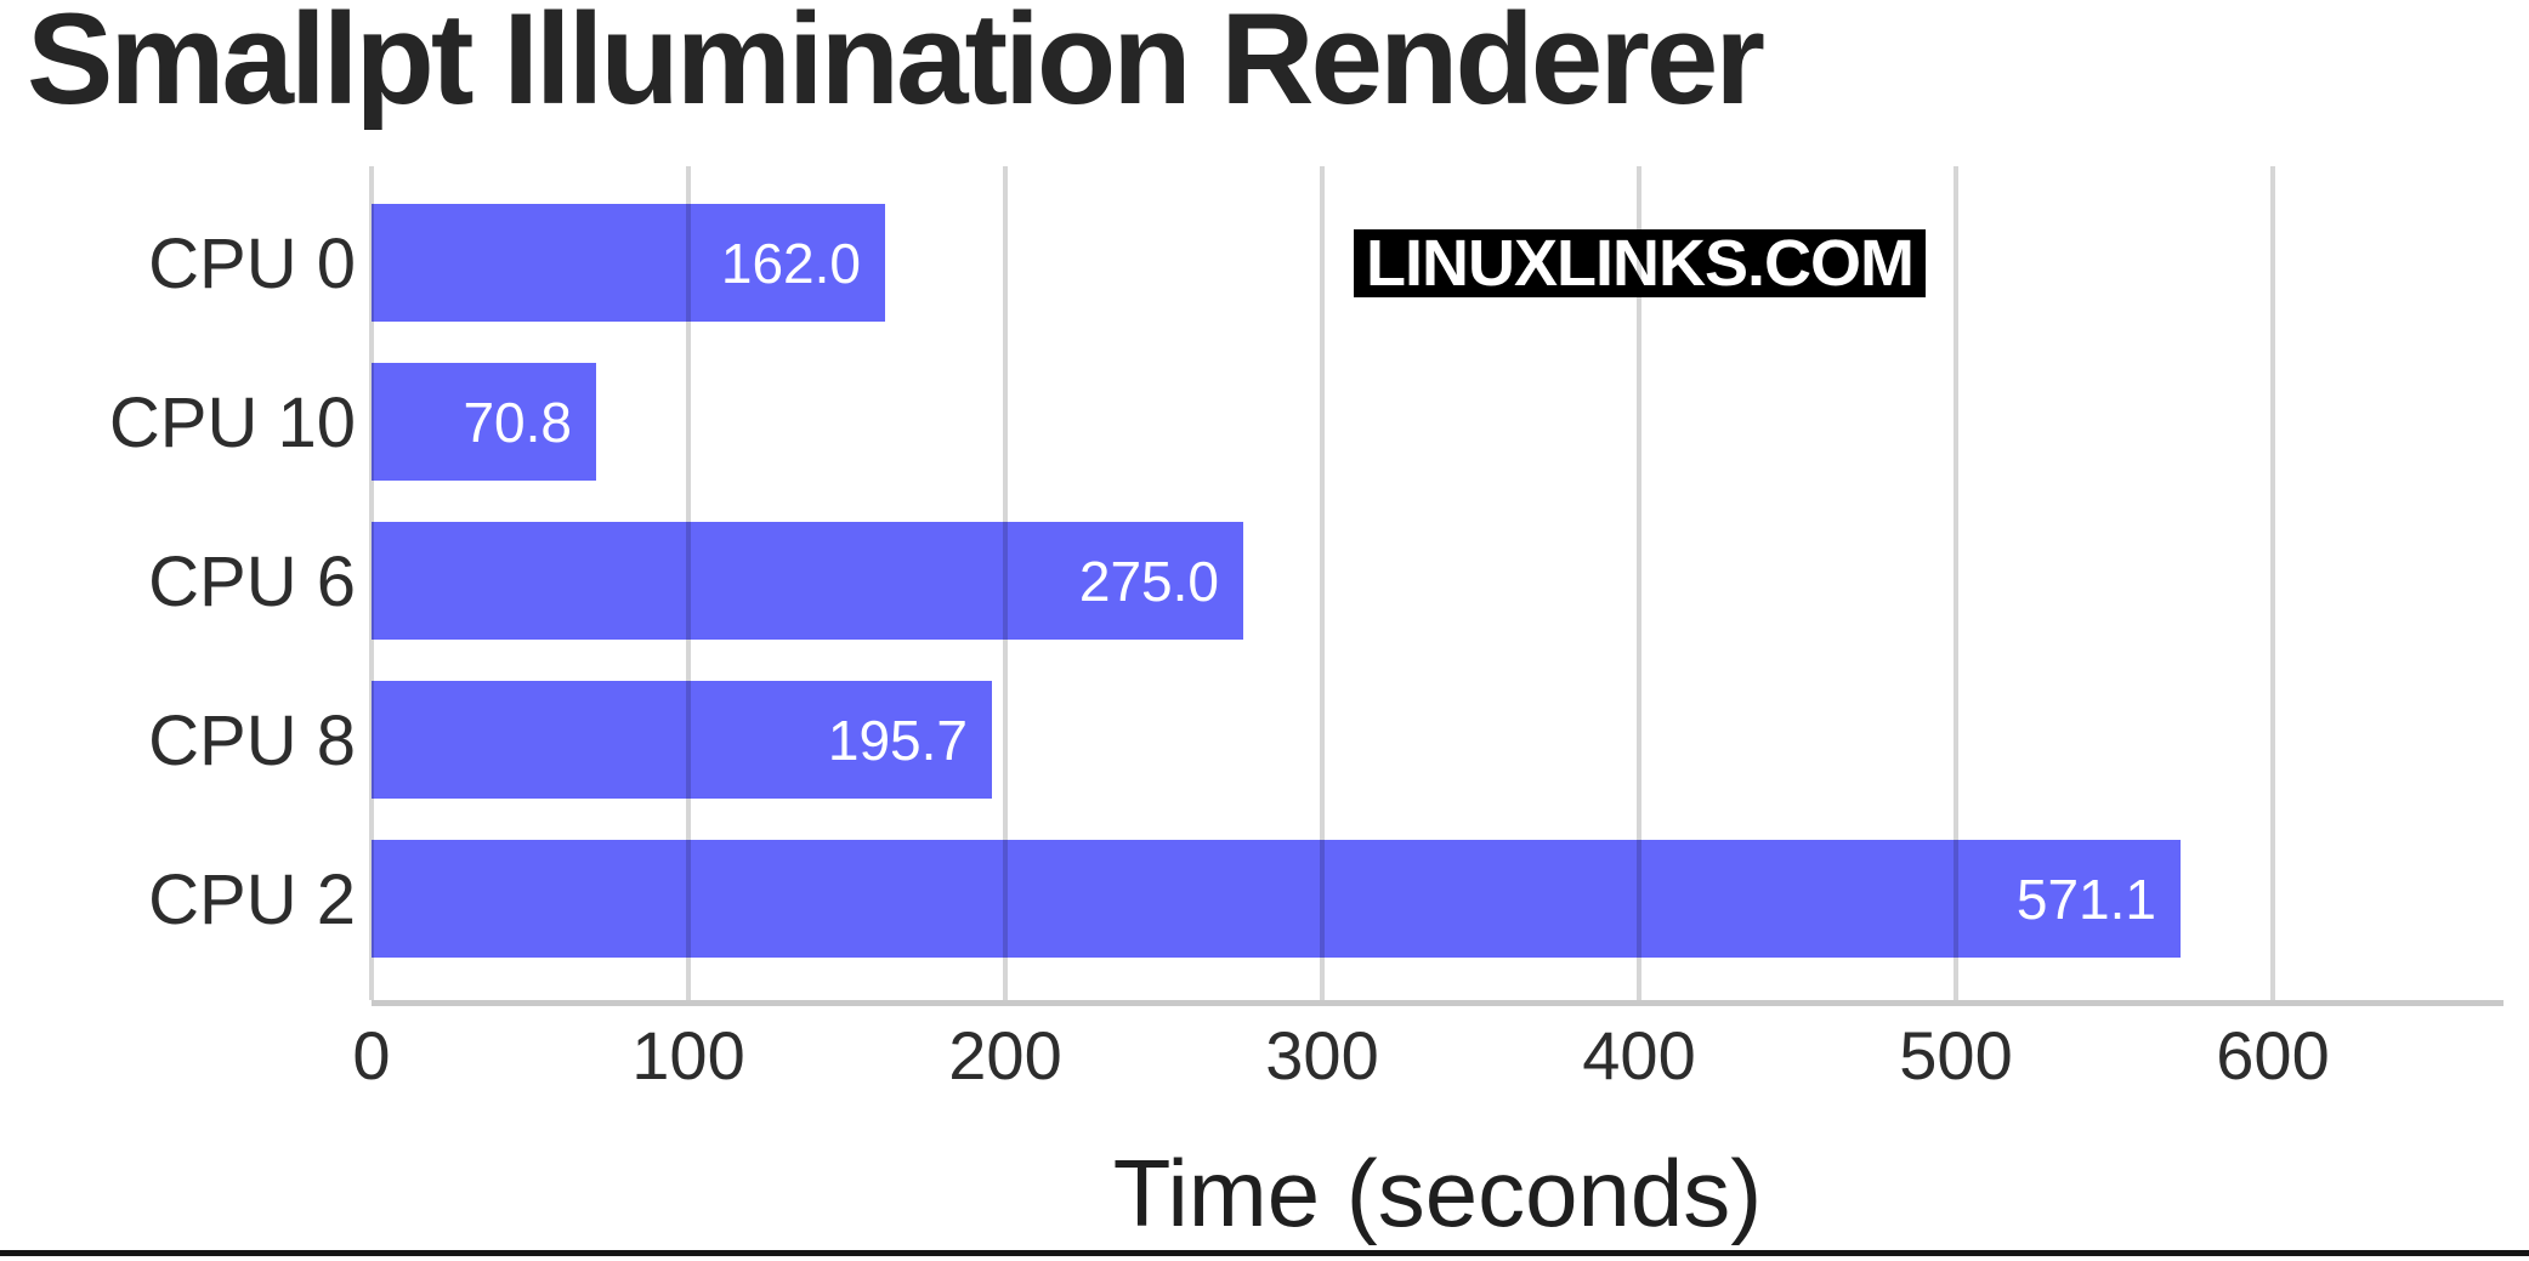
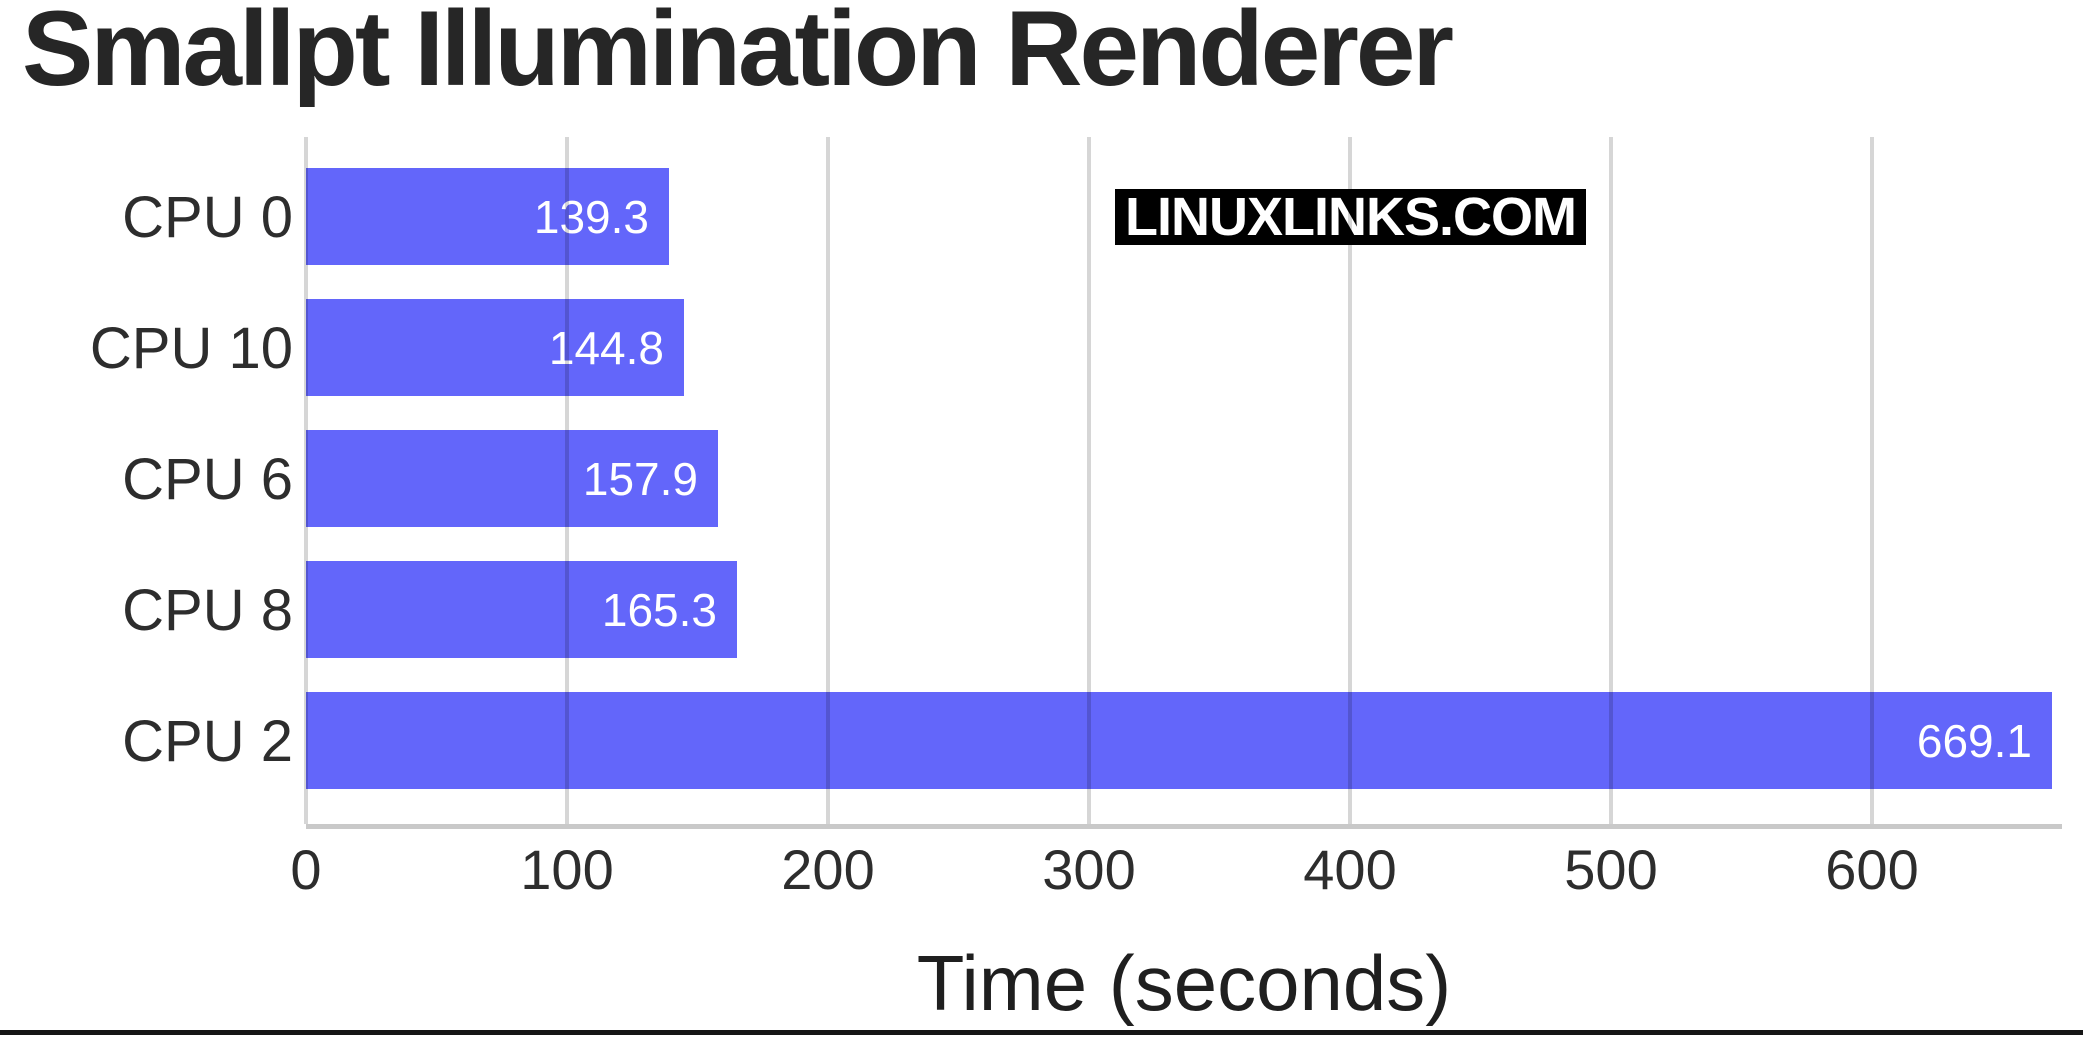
CPU 0: 162.0 -> 139.3
CPU 10: 70.8 -> 144.8
CPU 6: 275.0 -> 157.9
CPU 8: 195.7 -> 165.3
CPU 2: 571.1 -> 669.1
